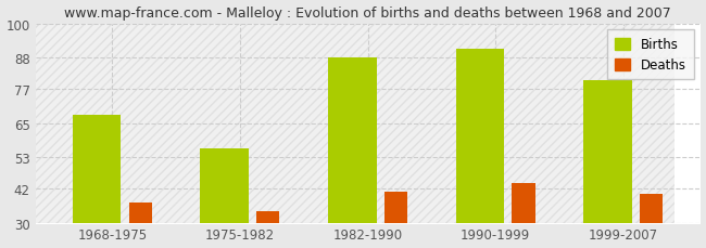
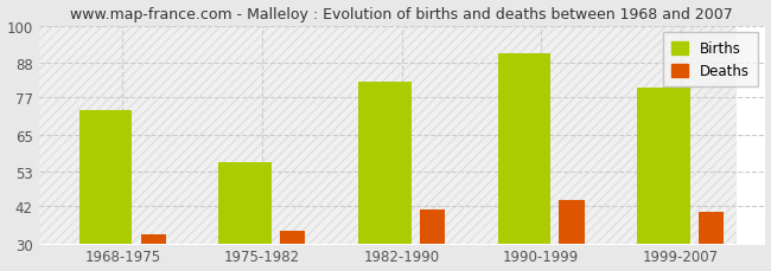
Births/1968-1975: 68 -> 73
Deaths/1968-1975: 37 -> 33
Births/1982-1990: 88 -> 82
